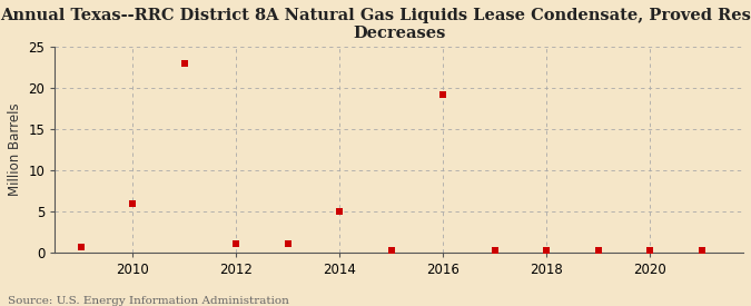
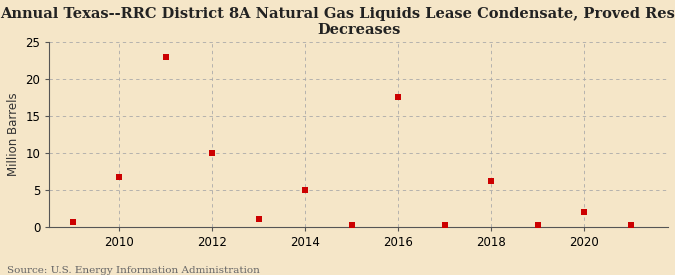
2010: 6.0 -> 6.8
2012: 1.0 -> 10.0
2016: 19.2 -> 17.6
2018: 0.3 -> 6.2
2020: 0.3 -> 2.0
